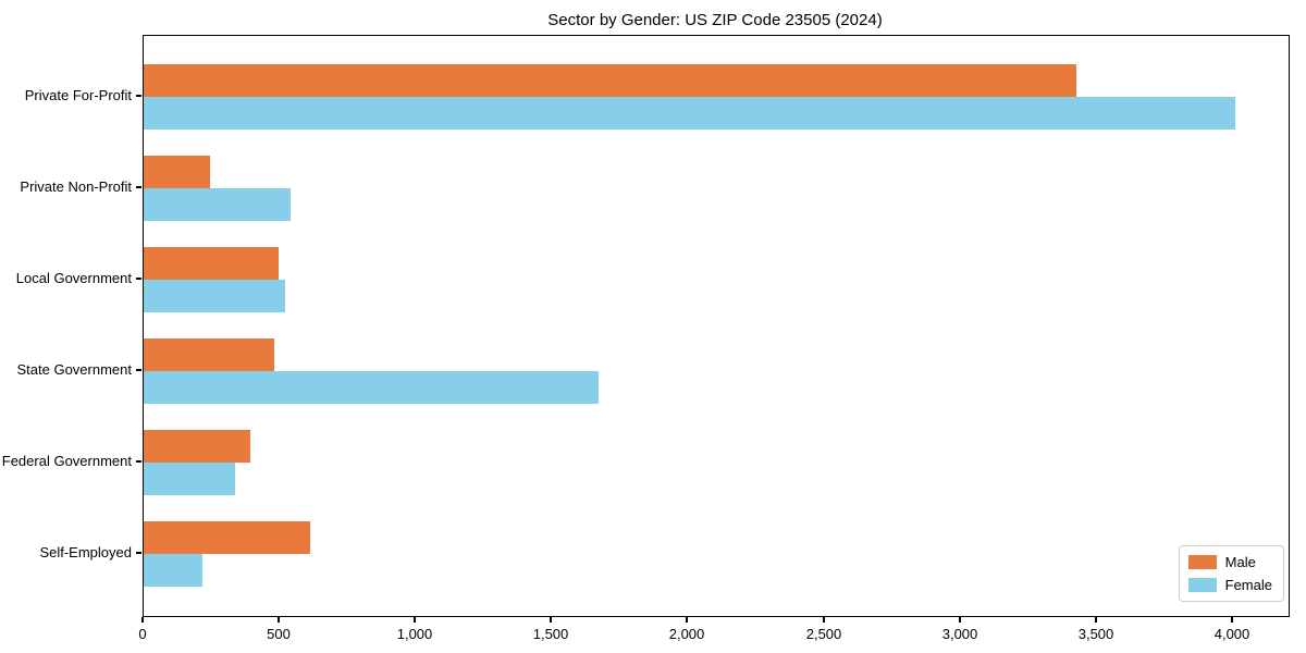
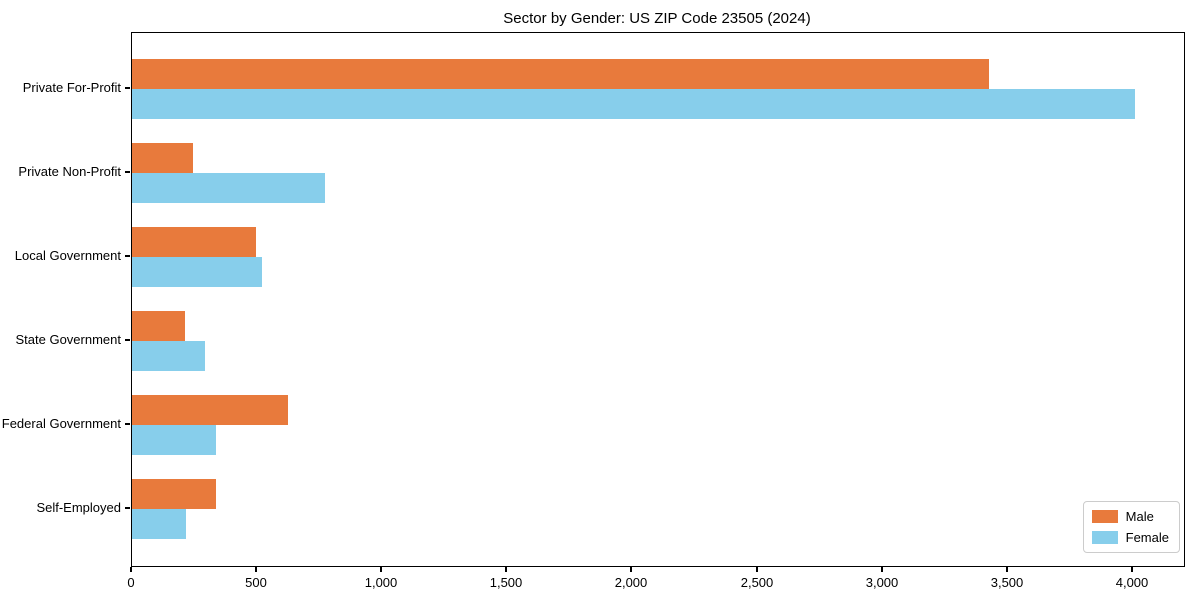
Female/Private Non-Profit: 540 -> 770
Male/State Government: 480 -> 210
Female/State Government: 1670 -> 290
Male/Federal Government: 390 -> 620
Male/Self-Employed: 610 -> 340
